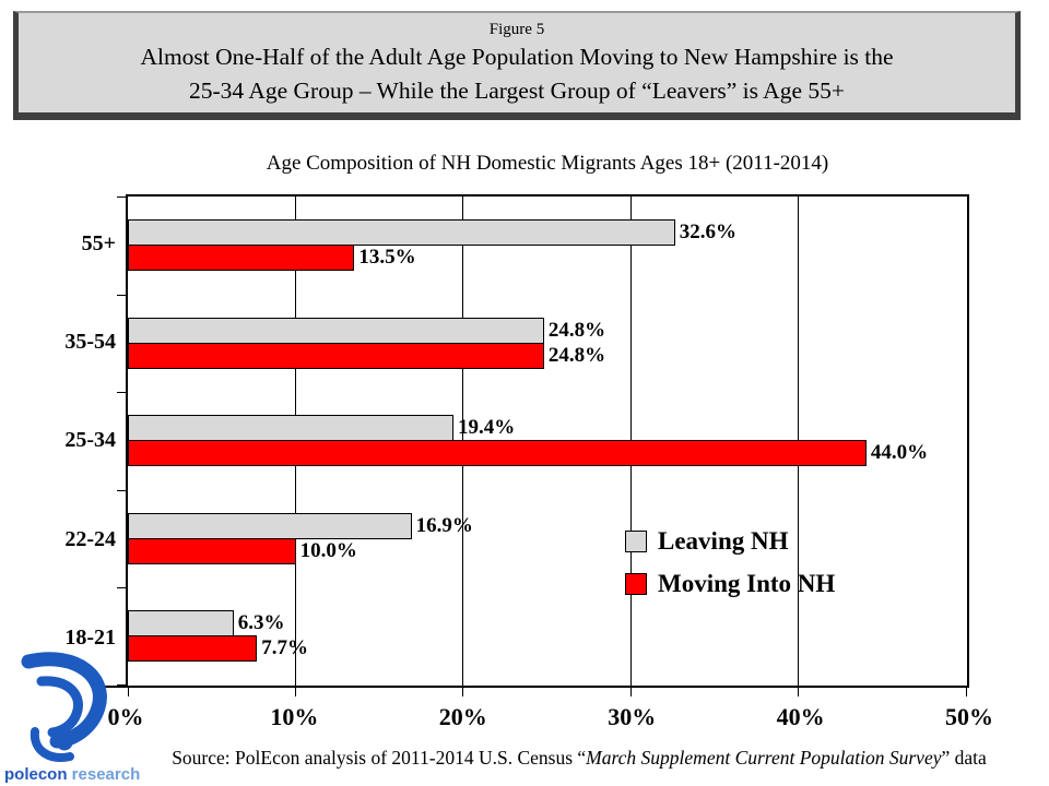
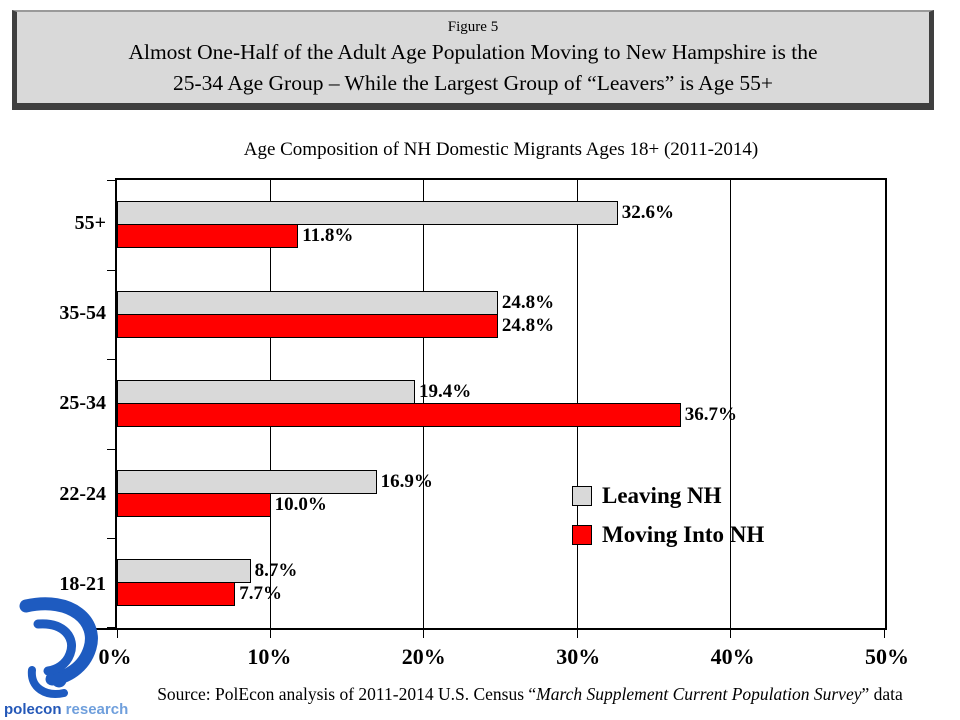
Moving Into NH/55+: 13.5% -> 11.8%
Moving Into NH/25-34: 44.0% -> 36.7%
Leaving NH/18-21: 6.3% -> 8.7%
